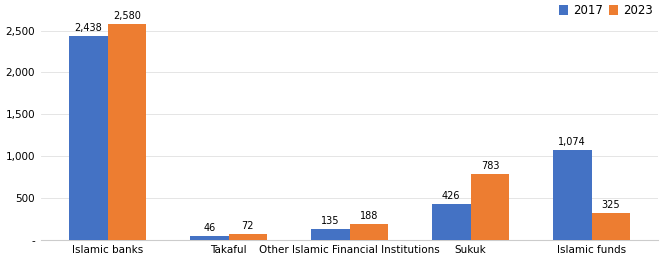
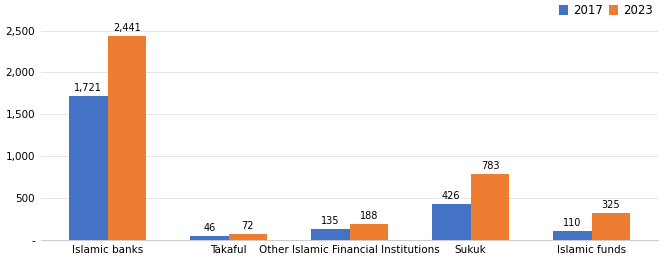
2017/Islamic banks: 2,438 -> 1,721
2023/Islamic banks: 2,580 -> 2,441
2017/Islamic funds: 1,074 -> 110
